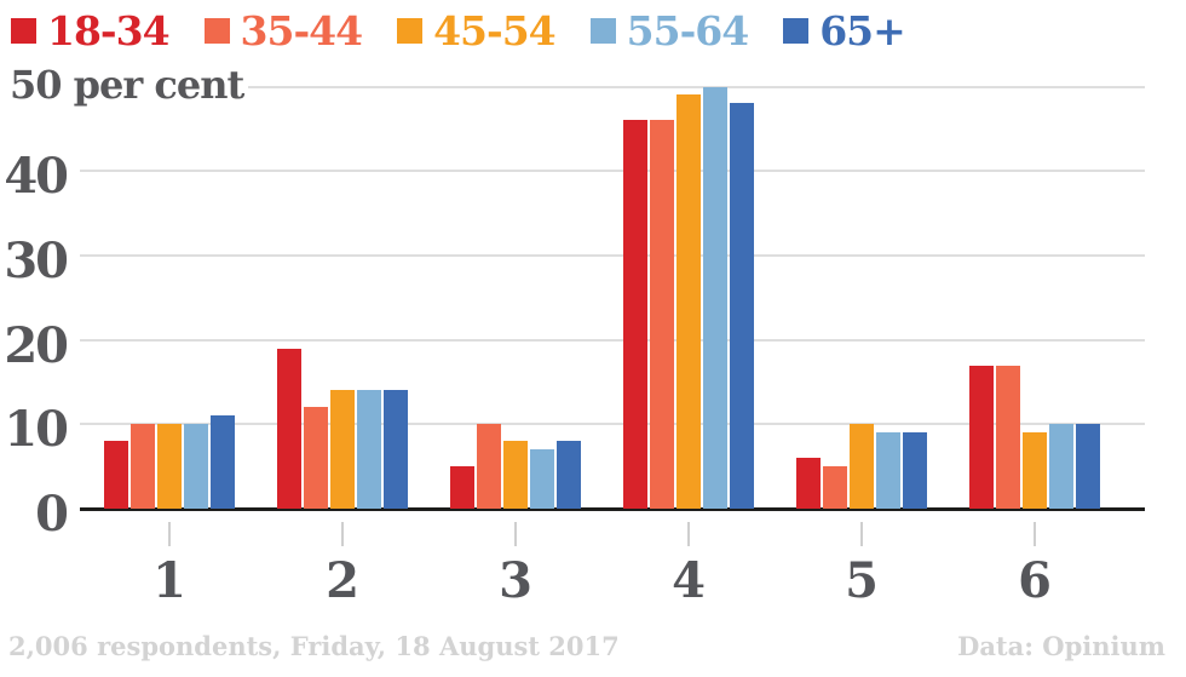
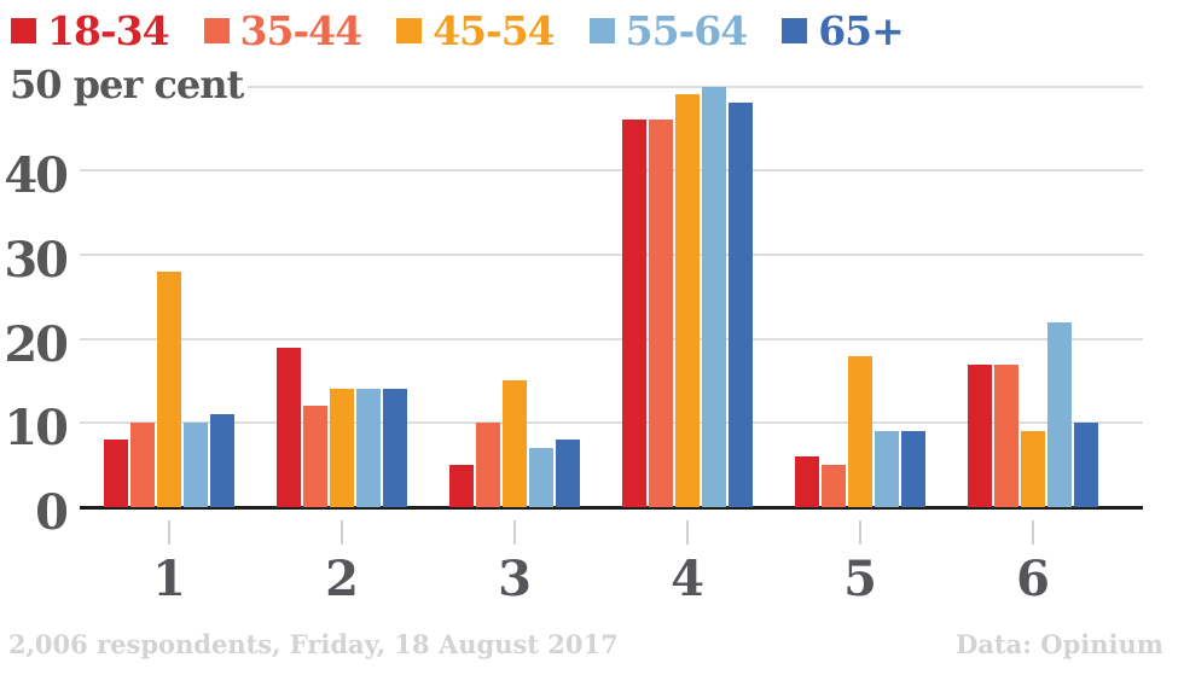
45-54/1: 10 -> 28
45-54/3: 8 -> 15
45-54/5: 10 -> 18
55-64/6: 10 -> 22
